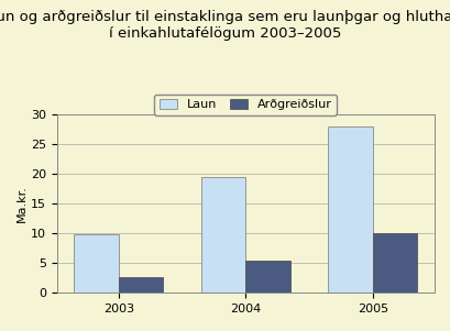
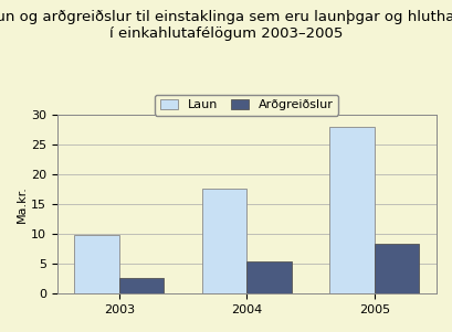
Laun/2004: 19.5 -> 17.6
Arðgreiðslur/2005: 10.0 -> 8.4
